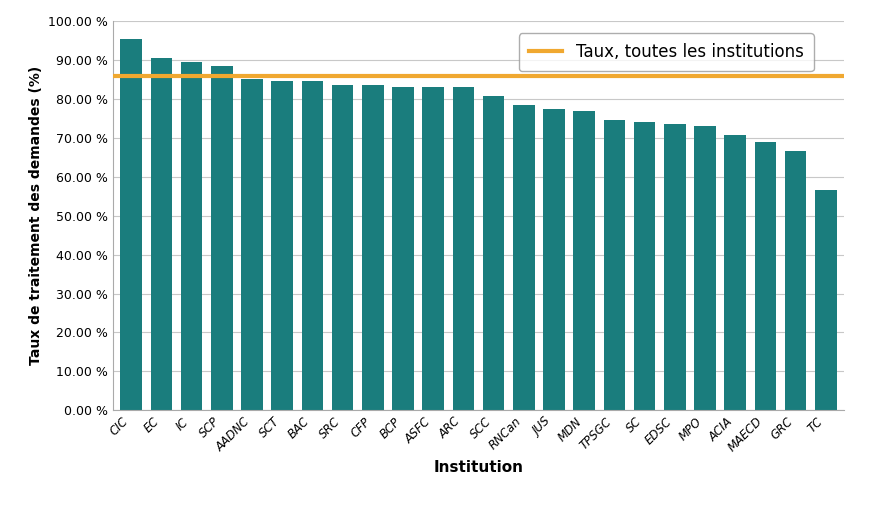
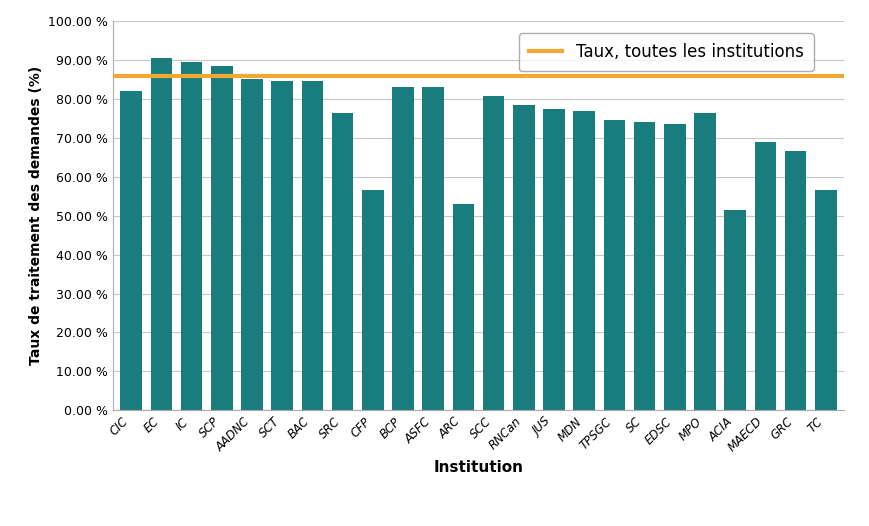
CIC: 95.5 % -> 82.0 %
SRC: 83.5 % -> 76.5 %
CFP: 83.5 % -> 56.5 %
ARC: 83.0 % -> 53.0 %
MPO: 73.0 % -> 76.5 %
ACIA: 70.8 % -> 51.5 %
